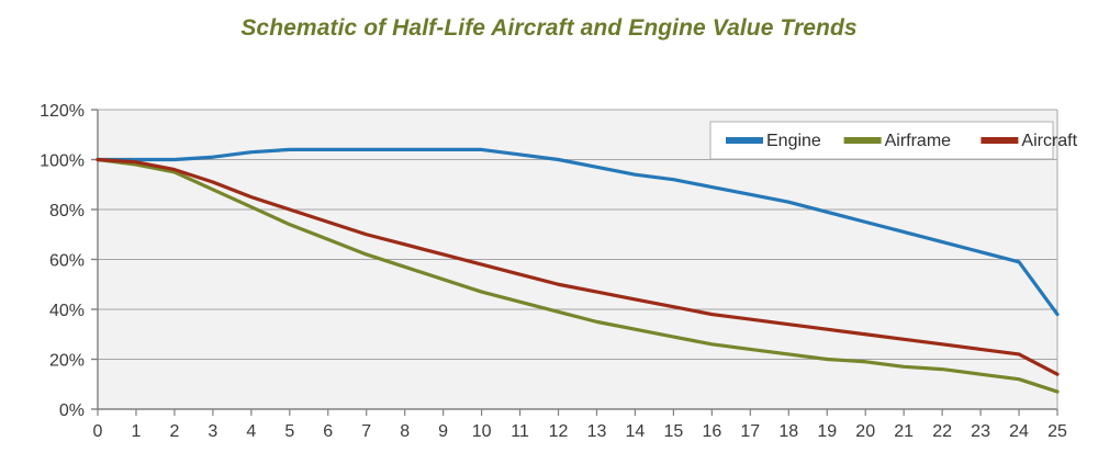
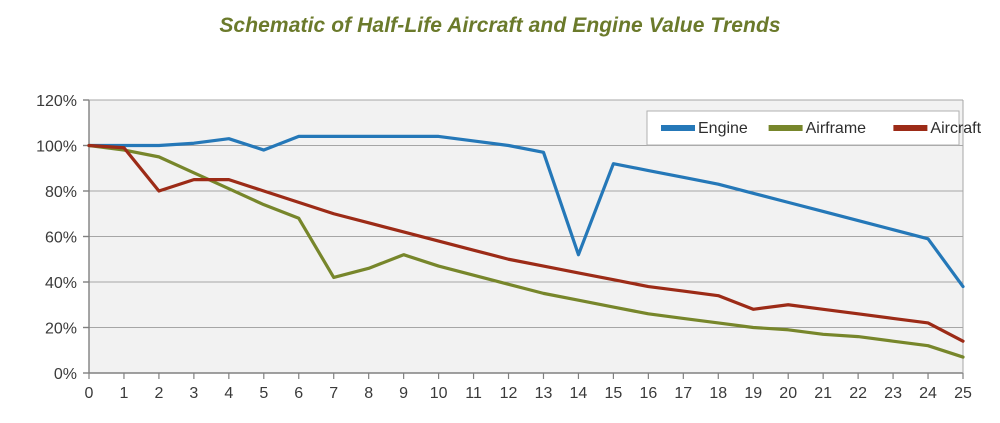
Aircraft/2: 96% -> 80%
Aircraft/3: 91% -> 85%
Engine/5: 104% -> 98%
Airframe/7: 62% -> 42%
Airframe/8: 57% -> 46%
Engine/14: 94% -> 52%
Aircraft/19: 32% -> 28%
